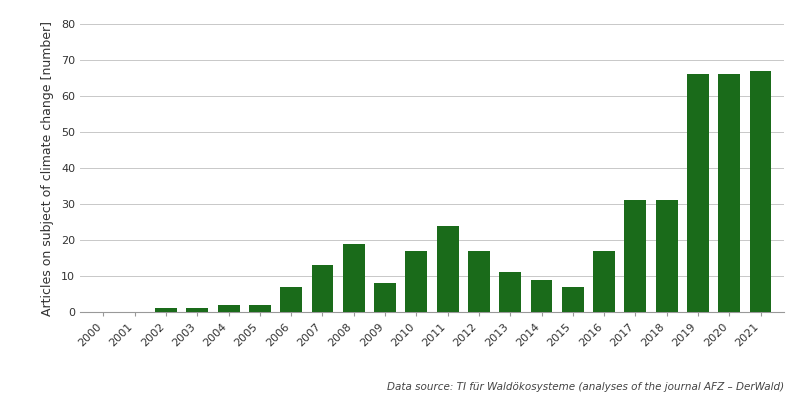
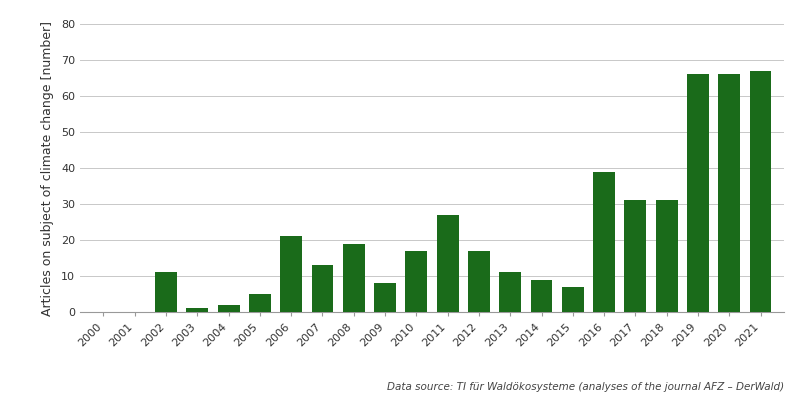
2002: 1 -> 11
2005: 2 -> 5
2006: 7 -> 21
2011: 24 -> 27
2016: 17 -> 39
